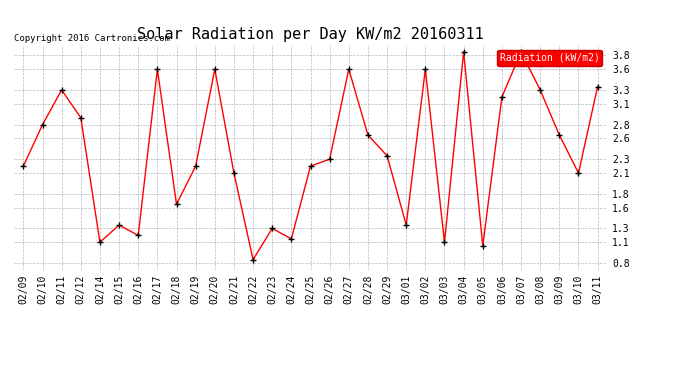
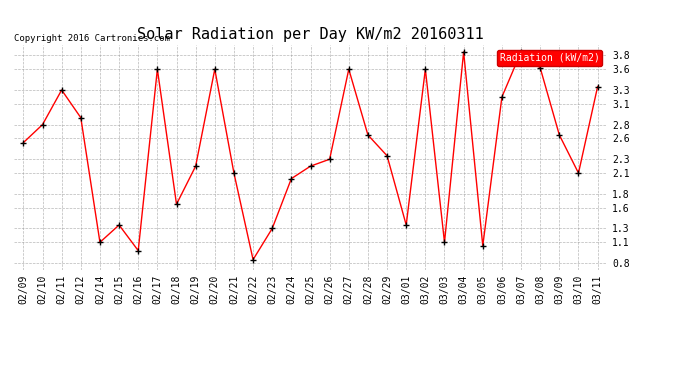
02/09: 2.20 -> 2.54
02/16: 1.20 -> 0.98
02/24: 1.15 -> 2.02
03/08: 3.30 -> 3.62
